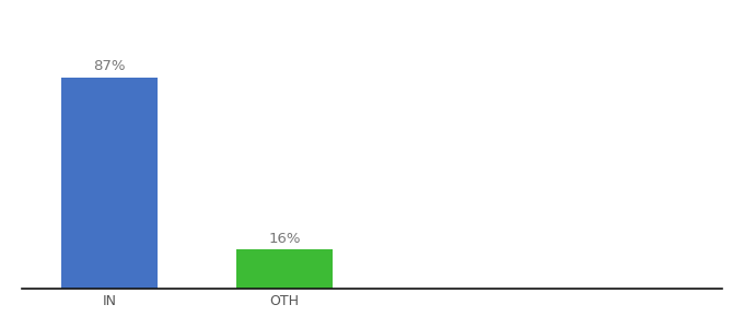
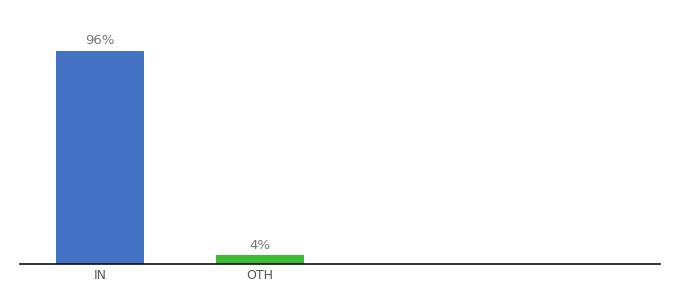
IN: 87% -> 96%
OTH: 16% -> 4%
